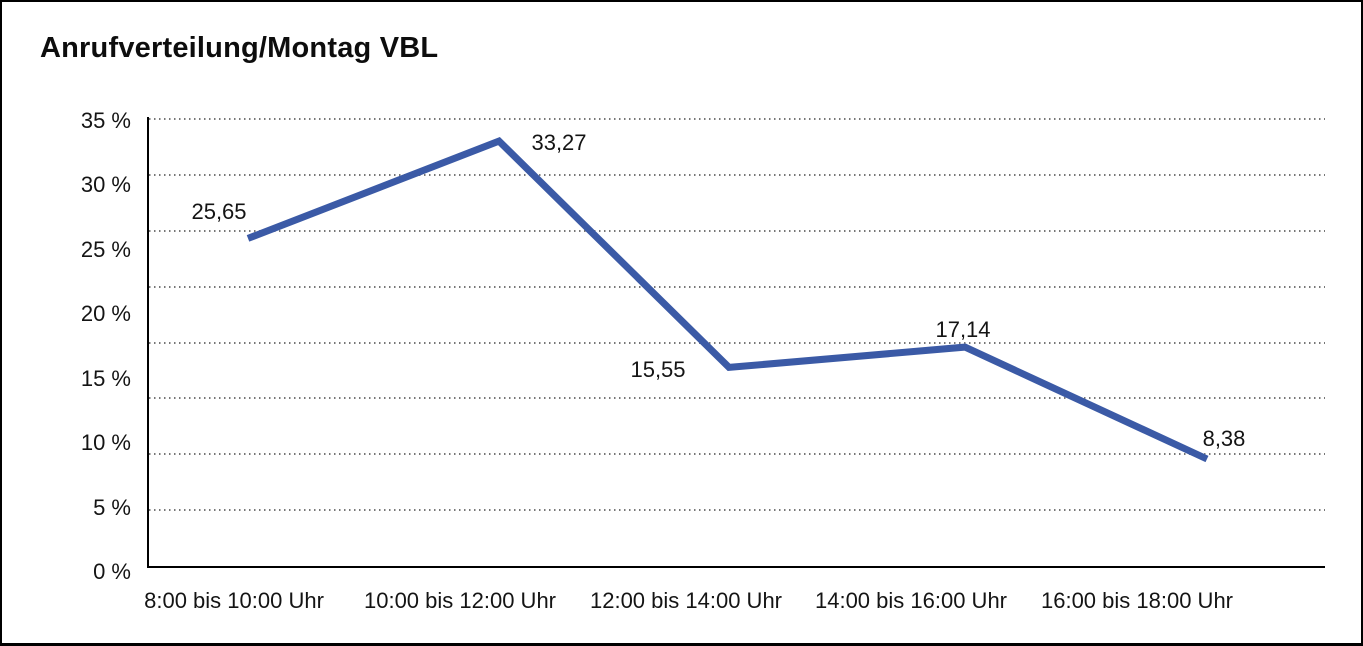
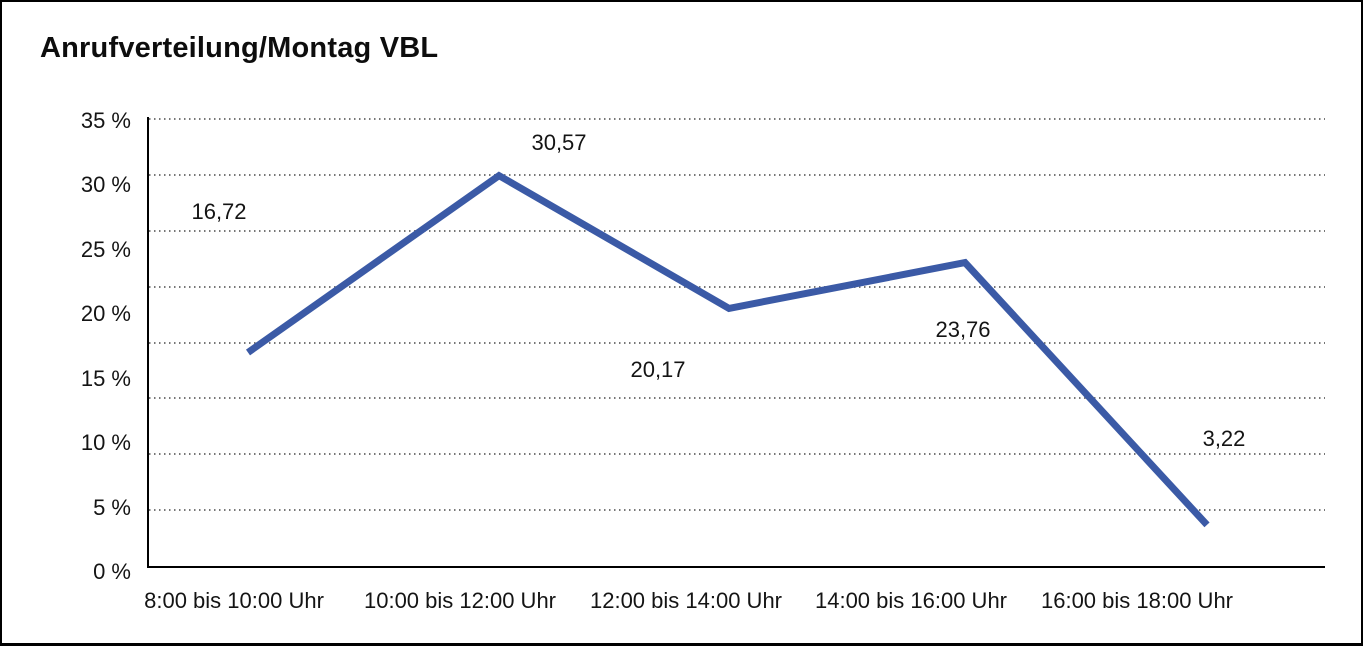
8:00 bis 10:00 Uhr: 25,65 -> 16,72
10:00 bis 12:00 Uhr: 33,27 -> 30,57
12:00 bis 14:00 Uhr: 15,55 -> 20,17
14:00 bis 16:00 Uhr: 17,14 -> 23,76
16:00 bis 18:00 Uhr: 8,38 -> 3,22
